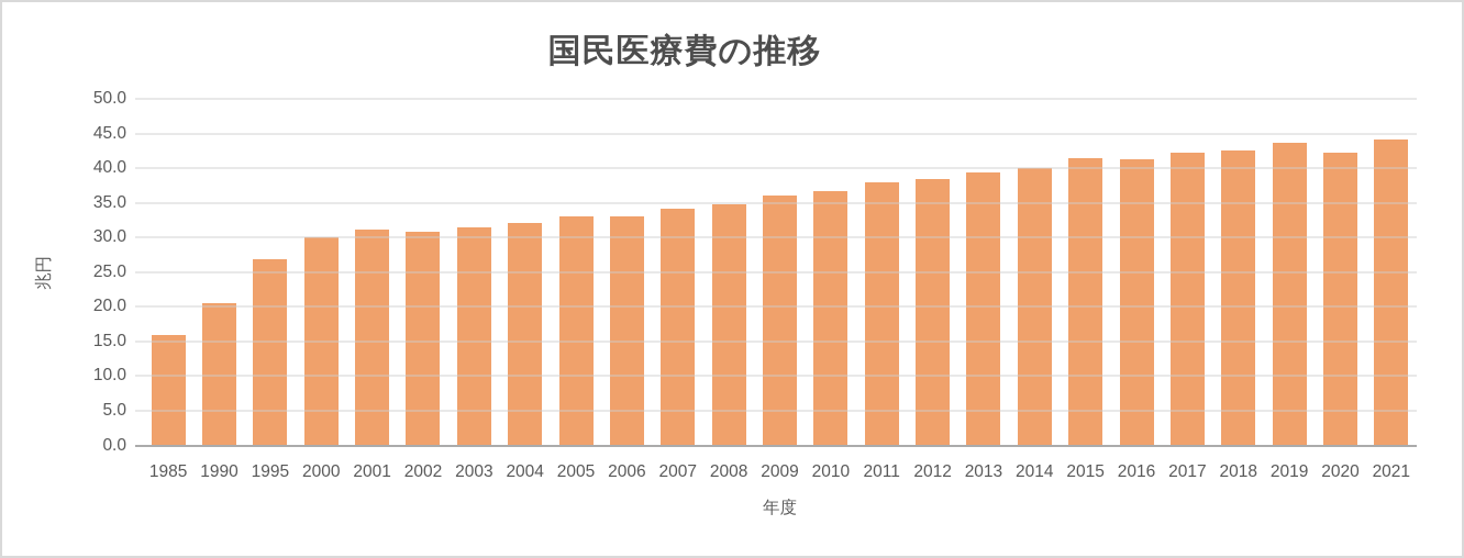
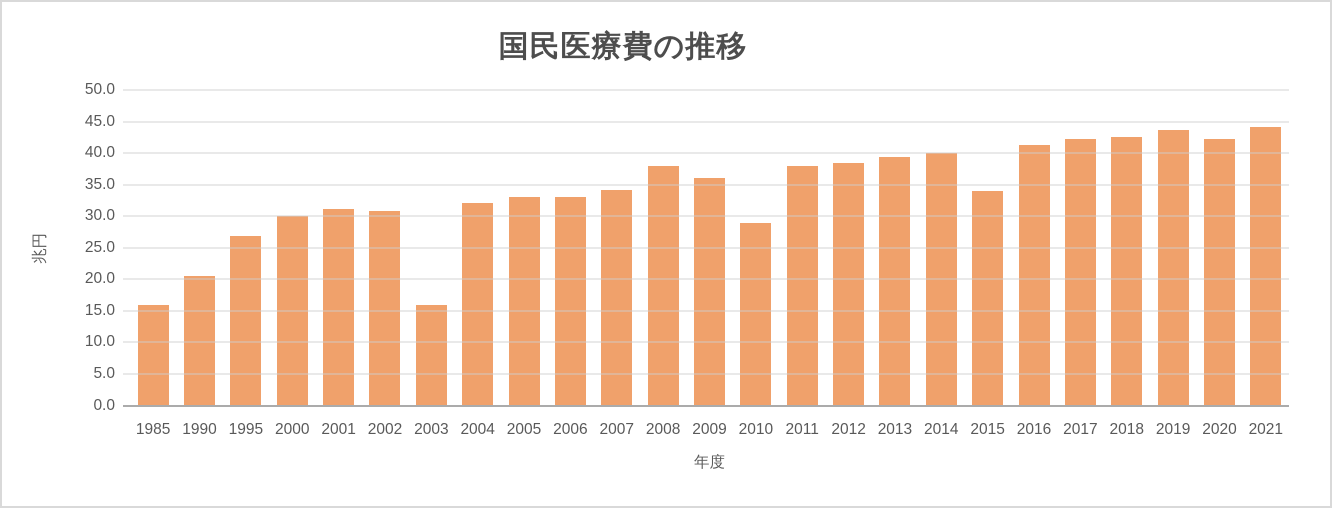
2003: 31 -> 16
2008: 35 -> 38
2010: 37 -> 29
2015: 42 -> 34
